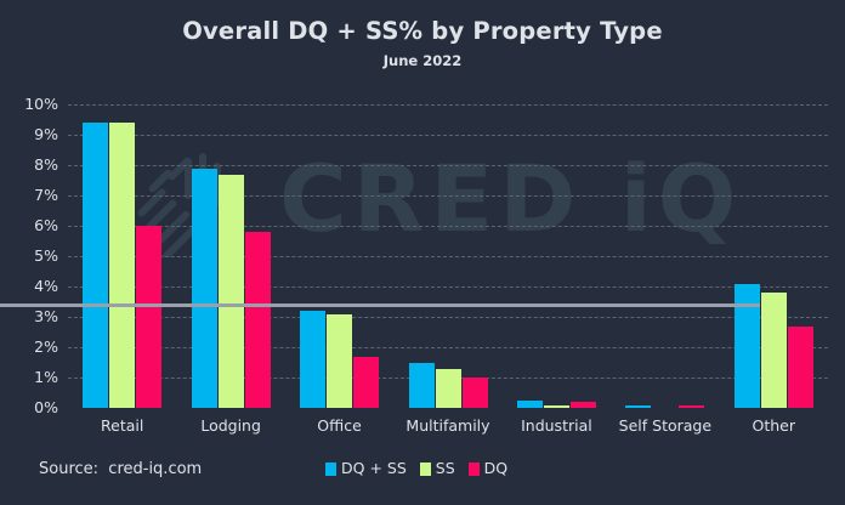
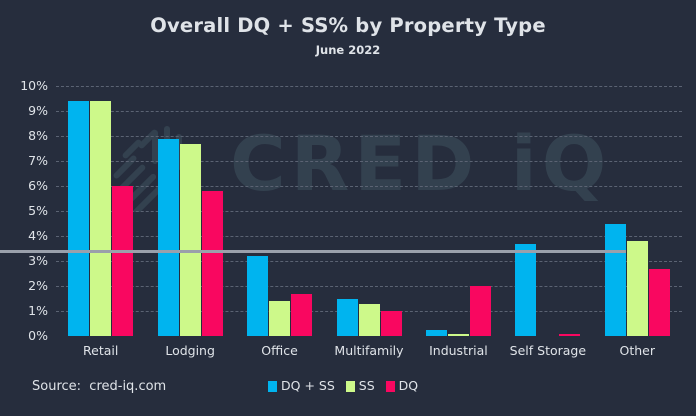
SS/Office: 3.1% -> 1.4%
DQ/Industrial: 0.2% -> 2.0%
DQ + SS/Self Storage: 0.1% -> 3.7%
DQ + SS/Other: 4.1% -> 4.5%
